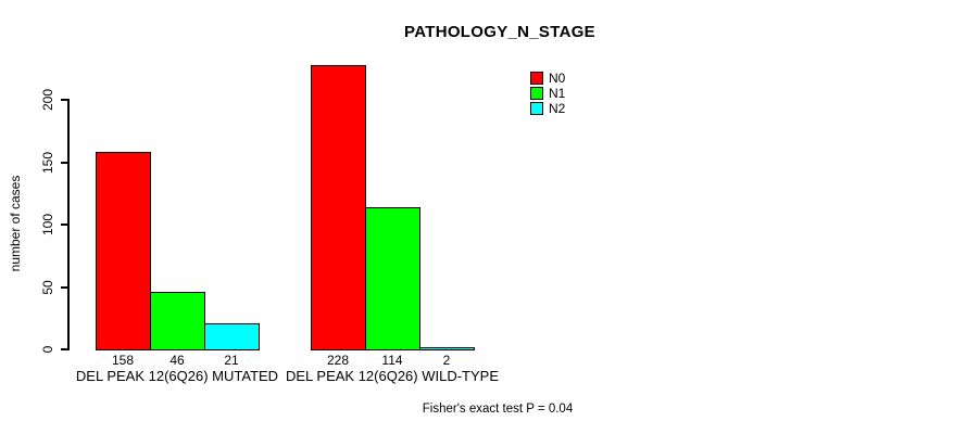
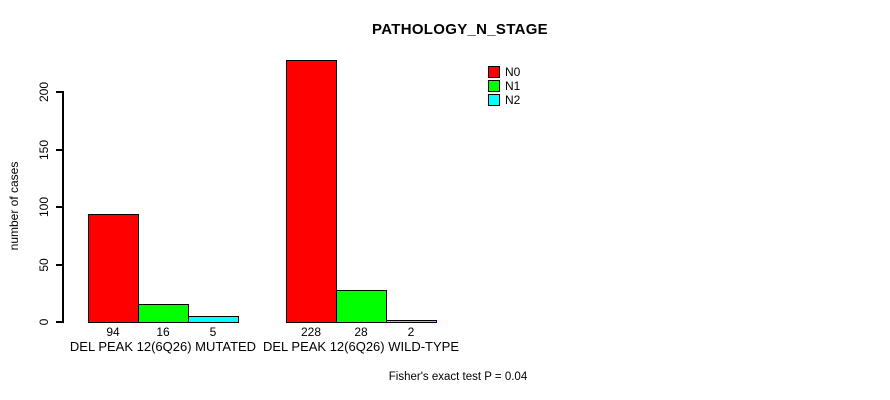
N0/DEL PEAK 12(6Q26) MUTATED: 158 -> 94
N1/DEL PEAK 12(6Q26) MUTATED: 46 -> 16
N2/DEL PEAK 12(6Q26) MUTATED: 21 -> 5
N1/DEL PEAK 12(6Q26) WILD-TYPE: 114 -> 28
